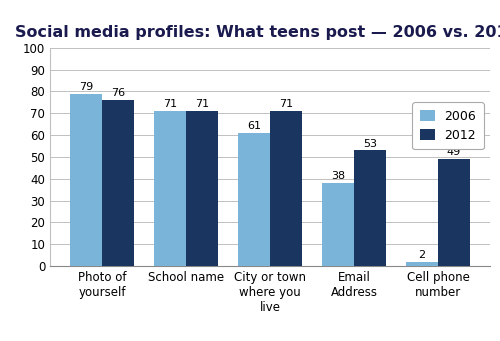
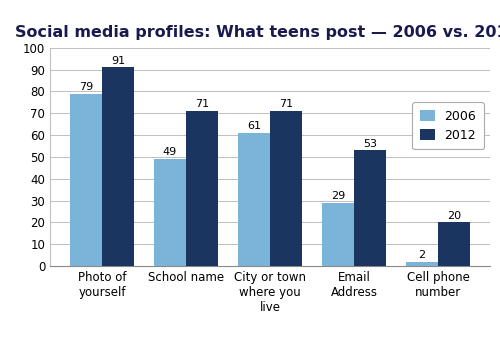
2012/Photo of yourself: 76 -> 91
2006/School name: 71 -> 49
2006/Email Address: 38 -> 29
2012/Cell phone number: 49 -> 20
